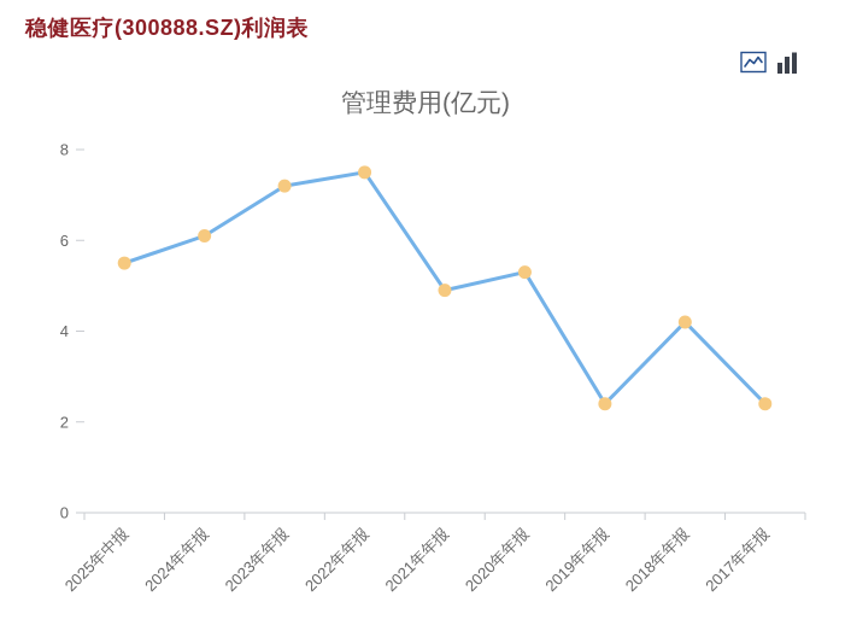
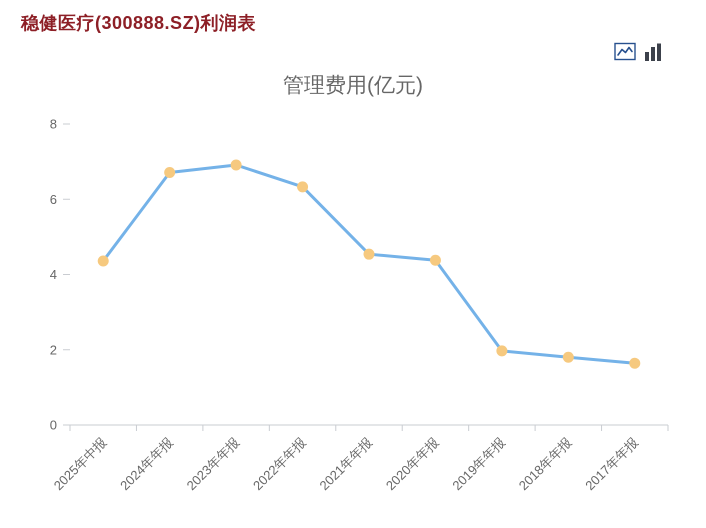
2025年中报: 5.5 -> 4.4
2024年年报: 6.1 -> 6.7
2023年年报: 7.2 -> 6.9
2022年年报: 7.5 -> 6.3
2021年年报: 4.9 -> 4.5
2020年年报: 5.3 -> 4.4
2019年年报: 2.4 -> 2.0
2018年年报: 4.2 -> 1.8
2017年年报: 2.4 -> 1.6
